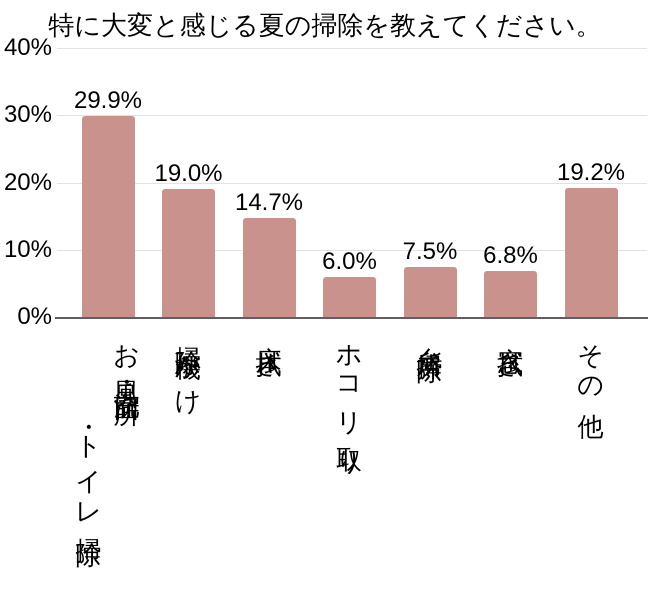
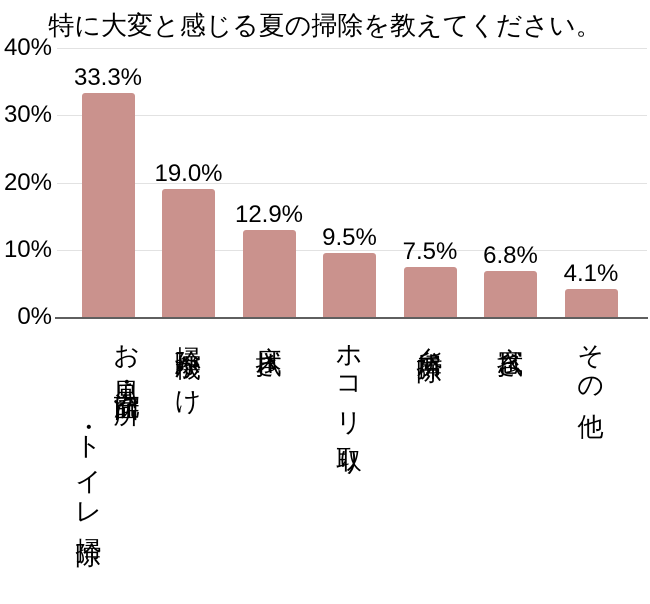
お風呂・洗面所・トイレ掃除: 29.9% -> 33.3%
床拭き: 14.7% -> 12.9%
ホコリ取り: 6.0% -> 9.5%
その他: 19.2% -> 4.1%
